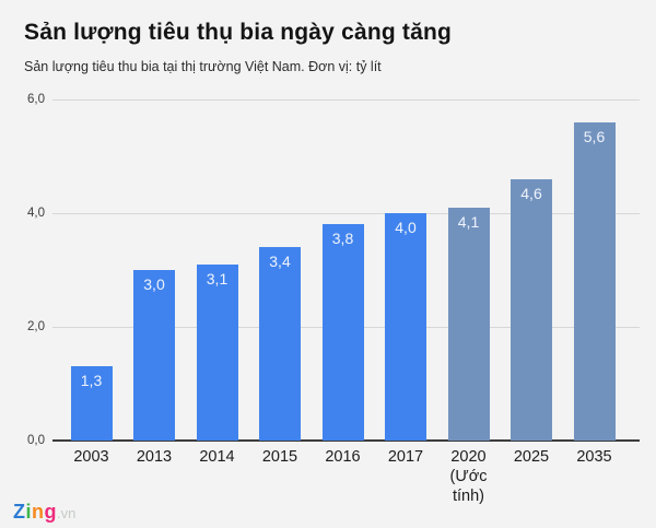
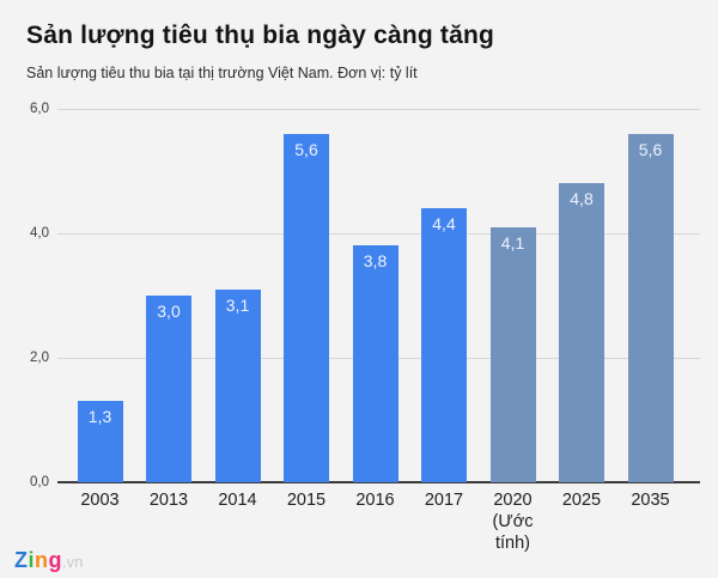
2015: 3,4 -> 5,6
2017: 4,0 -> 4,4
2025: 4,6 -> 4,8
